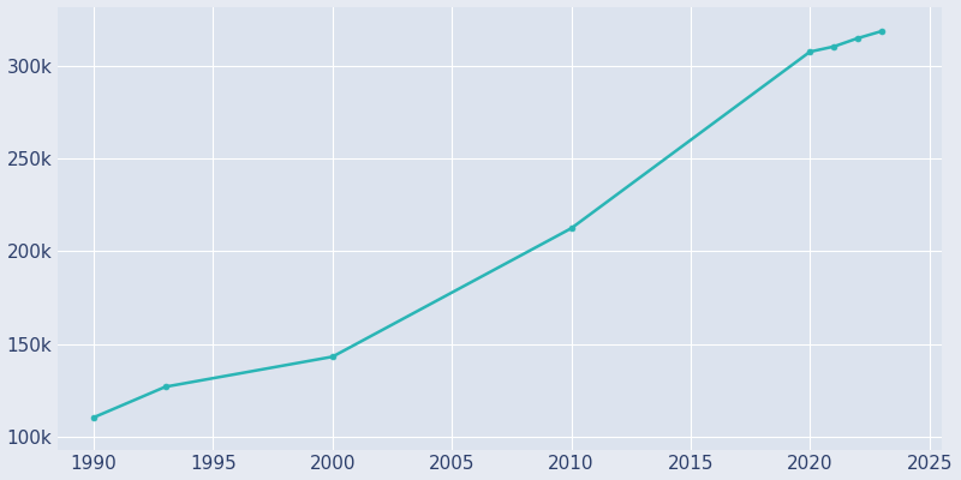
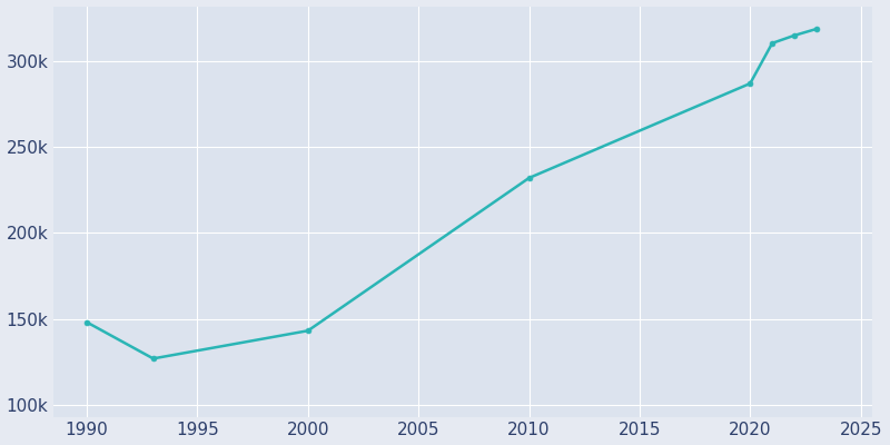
1990: 110k -> 148k
2010: 212k -> 232k
2020: 308k -> 287k
